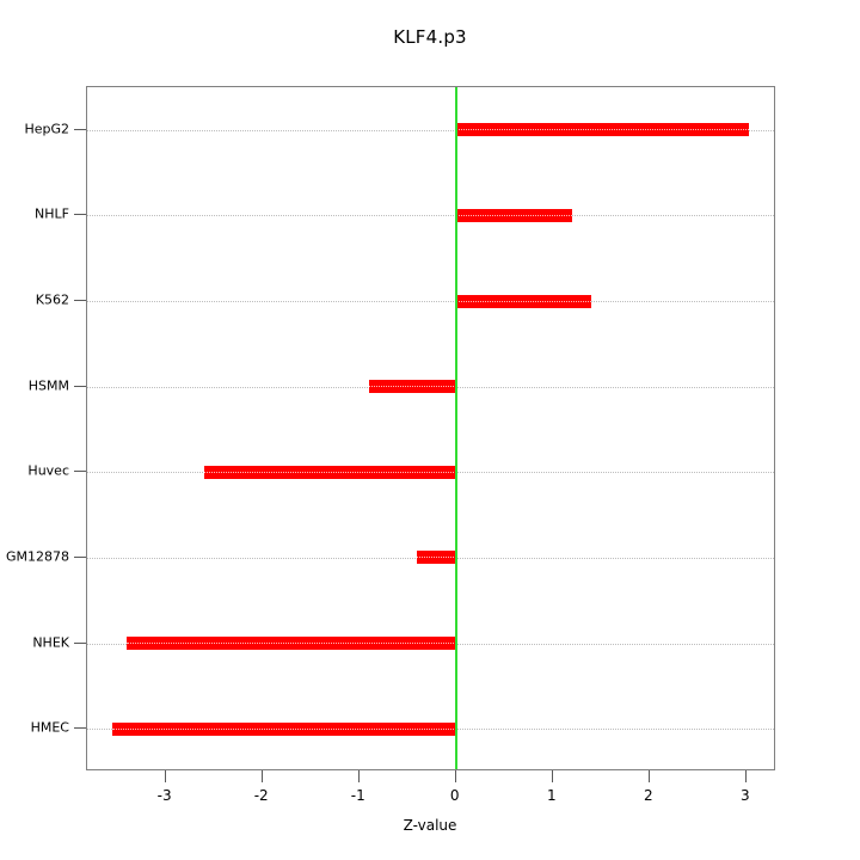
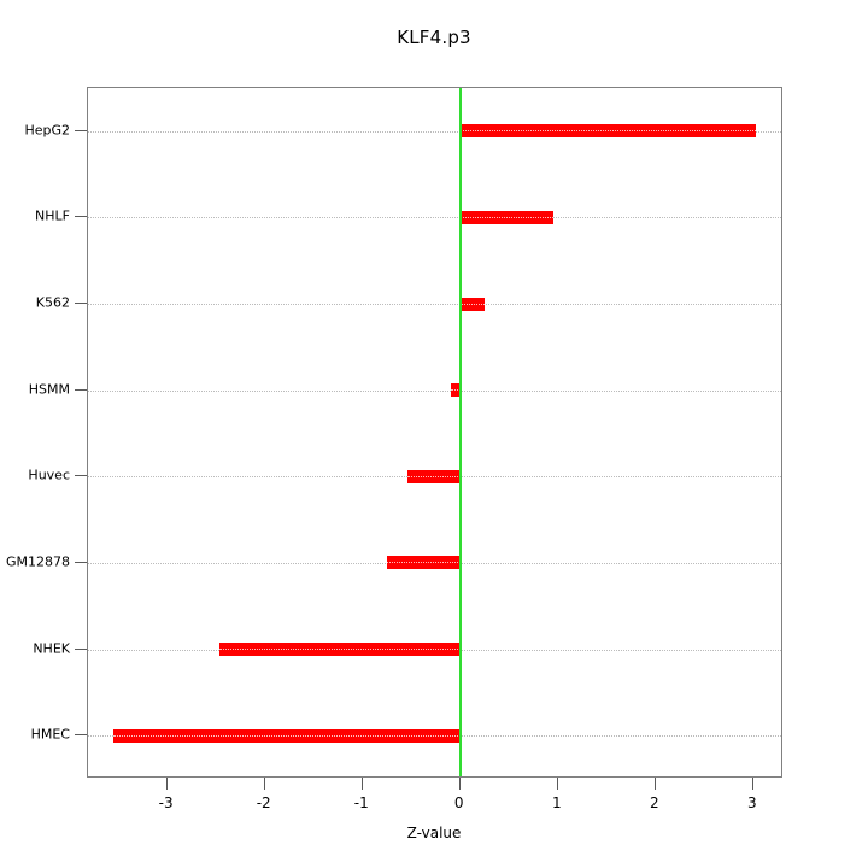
NHLF: 1.2 -> 0.9
K562: 1.4 -> 0.2
HSMM: -0.9 -> -0.1
Huvec: -2.6 -> -0.5
GM12878: -0.4 -> -0.8
NHEK: -3.4 -> -2.5
